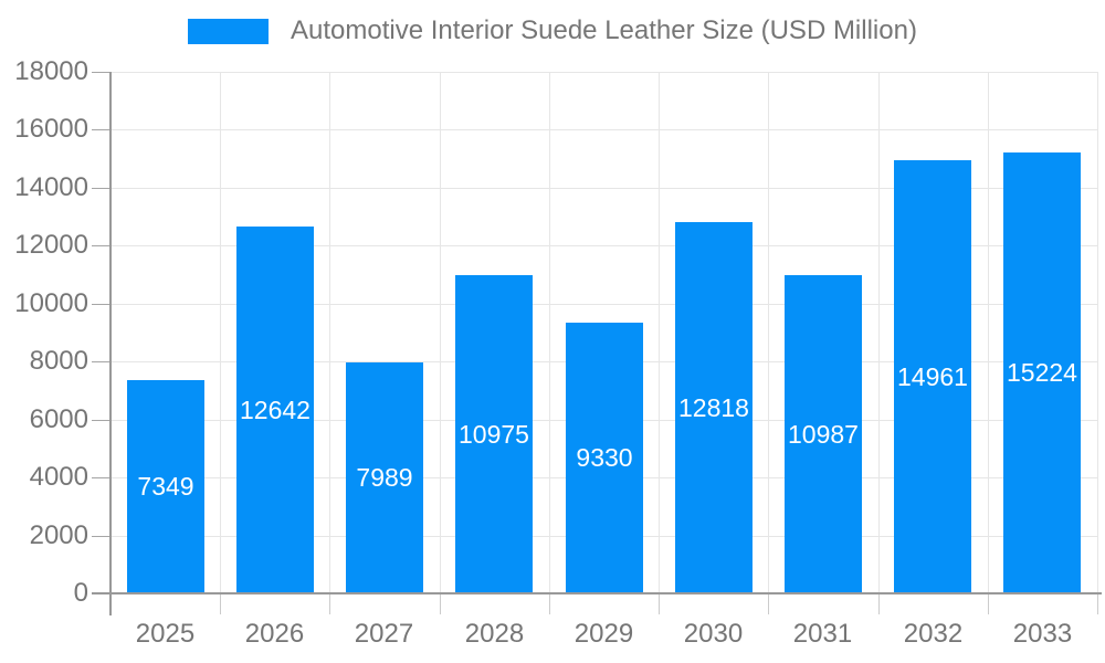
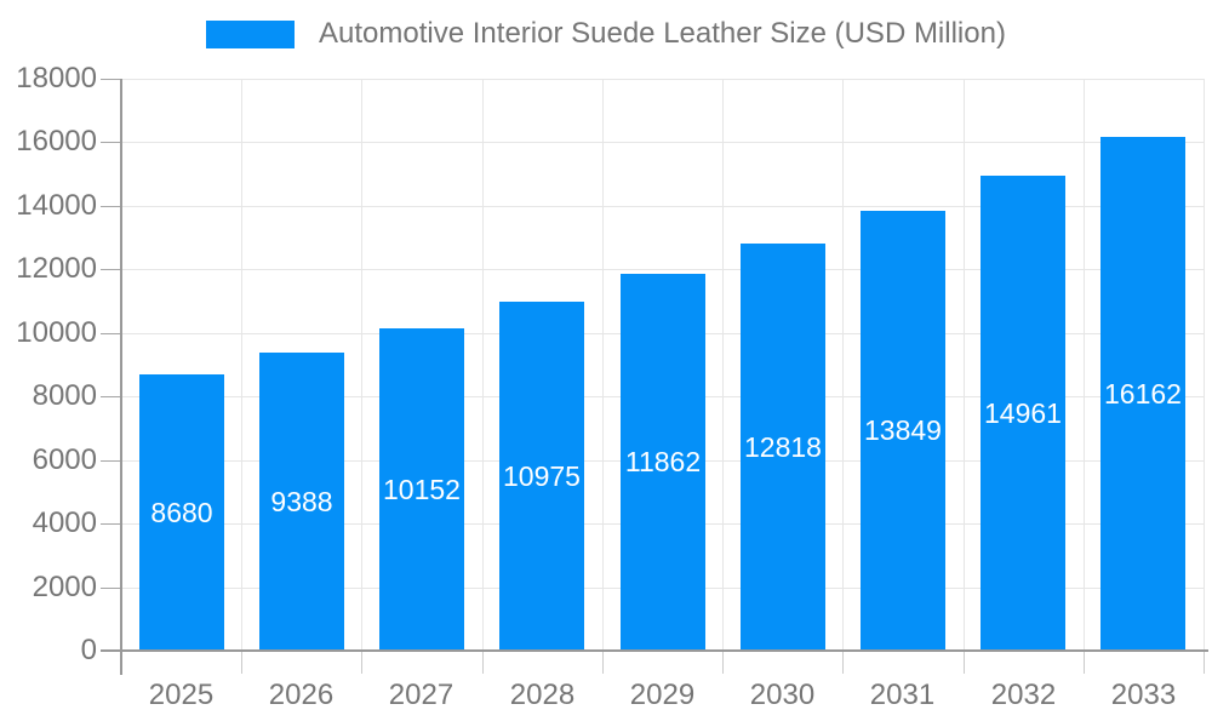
2025: 7349 -> 8680
2026: 12642 -> 9388
2027: 7989 -> 10152
2029: 9330 -> 11862
2031: 10987 -> 13849
2033: 15224 -> 16162
